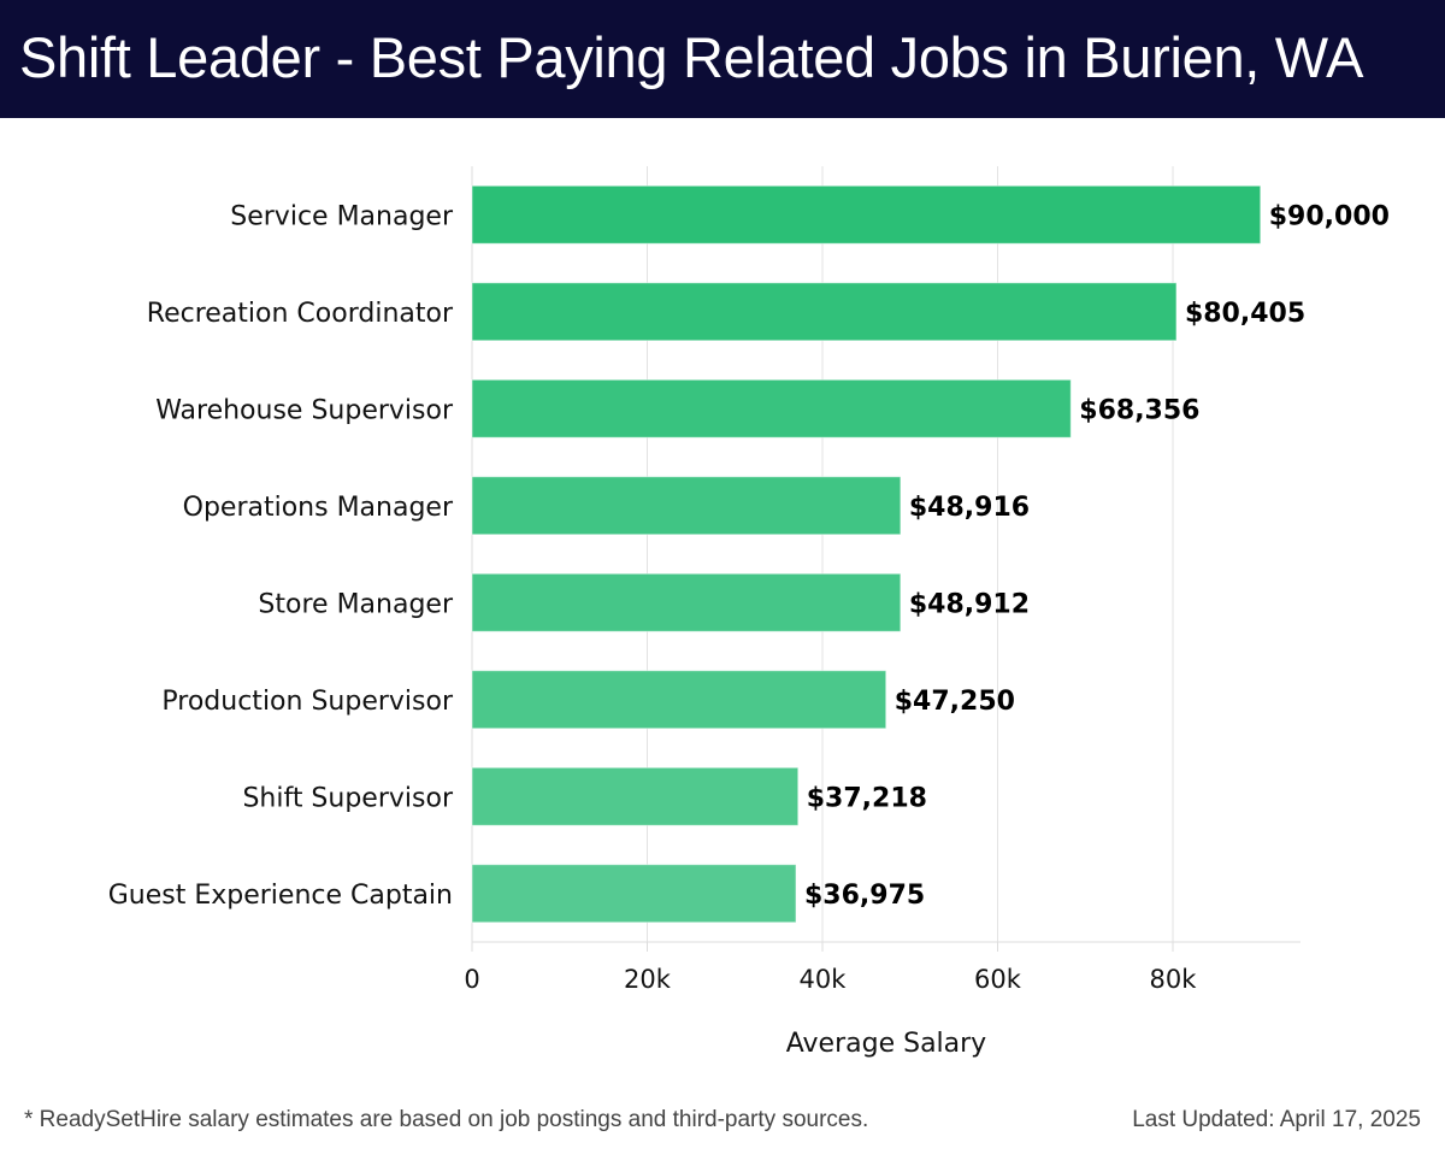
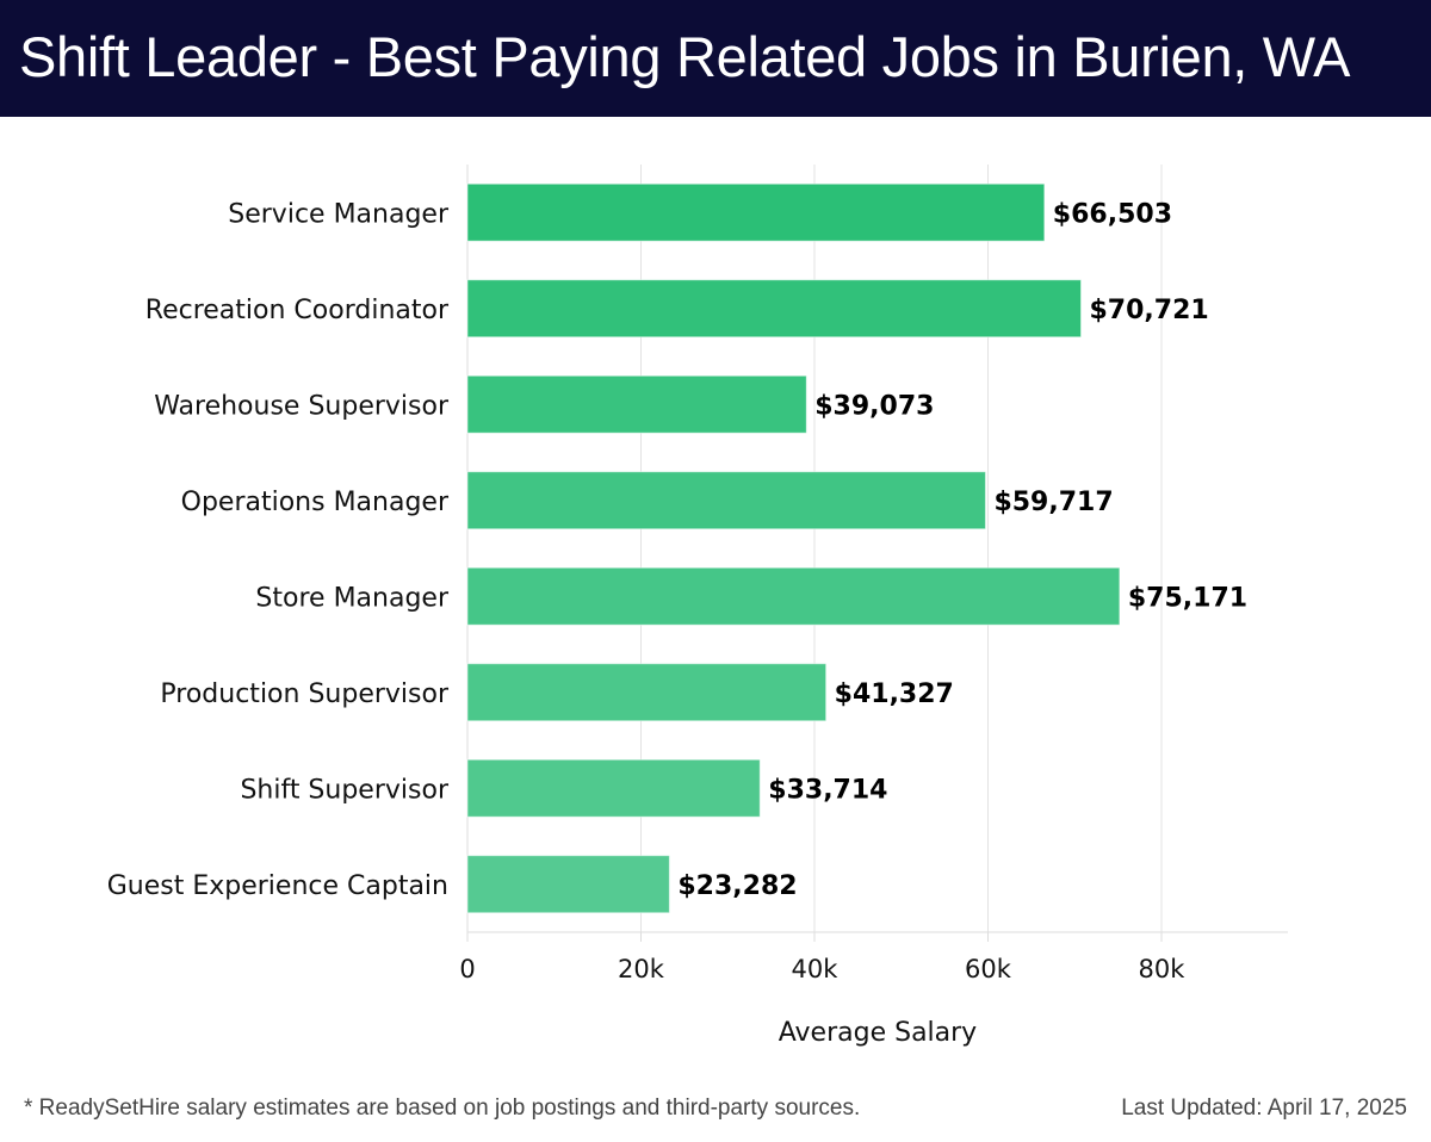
Service Manager: $90,000 -> $66,503
Recreation Coordinator: $80,405 -> $70,721
Warehouse Supervisor: $68,356 -> $39,073
Operations Manager: $48,916 -> $59,717
Store Manager: $48,912 -> $75,171
Production Supervisor: $47,250 -> $41,327
Shift Supervisor: $37,218 -> $33,714
Guest Experience Captain: $36,975 -> $23,282
